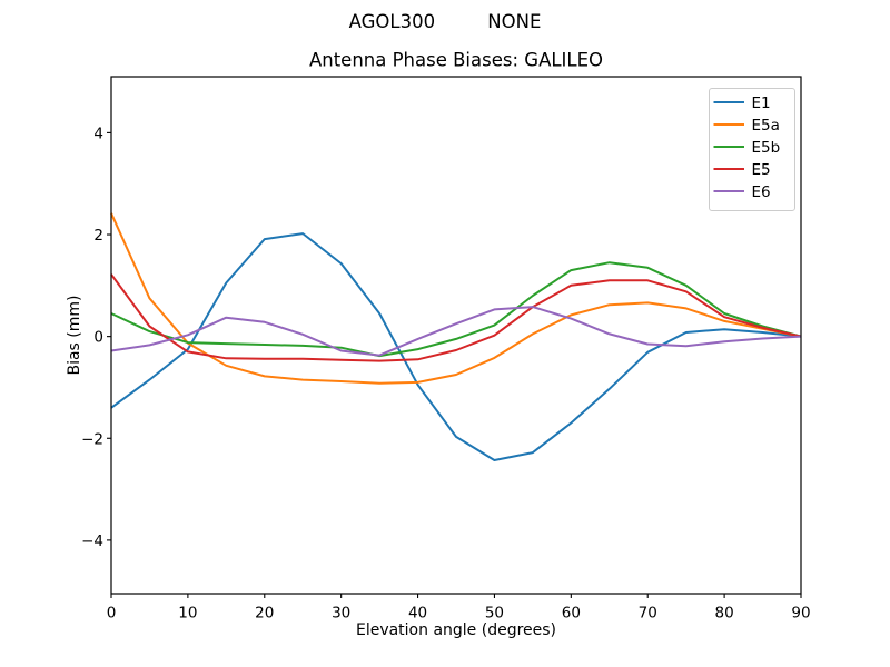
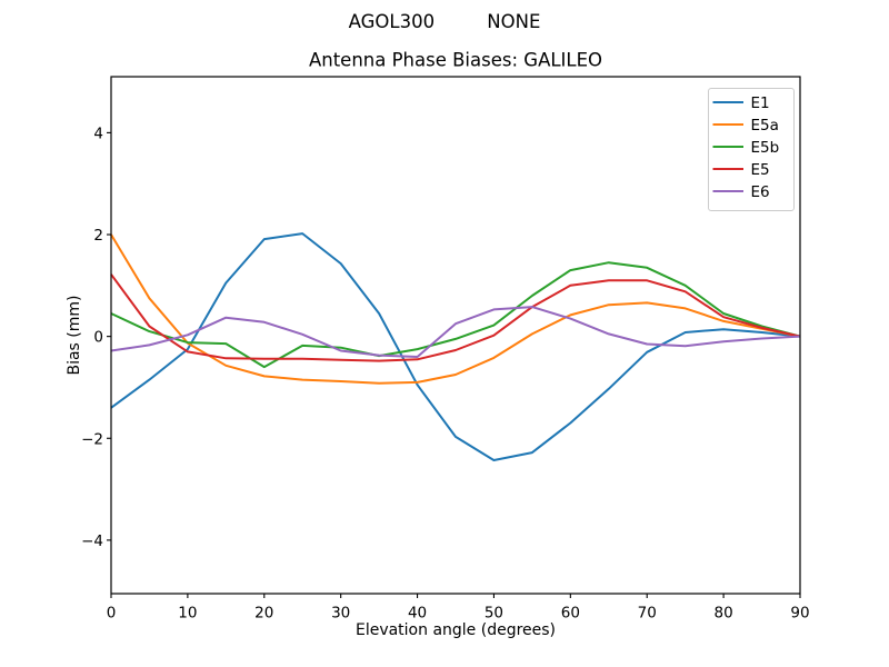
E5a/0: 2.4 -> 2.0
E5b/20: -0.2 -> -0.6
E6/40: -0.1 -> -0.4
